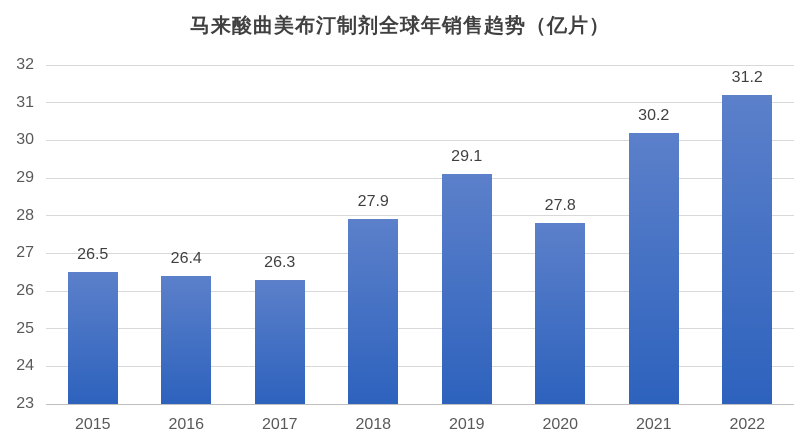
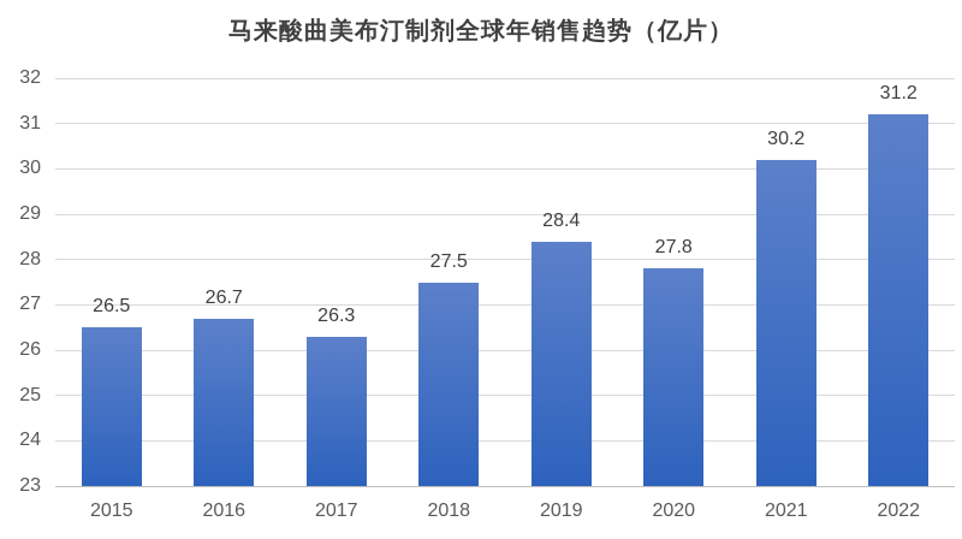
2016: 26.4 -> 26.7
2018: 27.9 -> 27.5
2019: 29.1 -> 28.4
